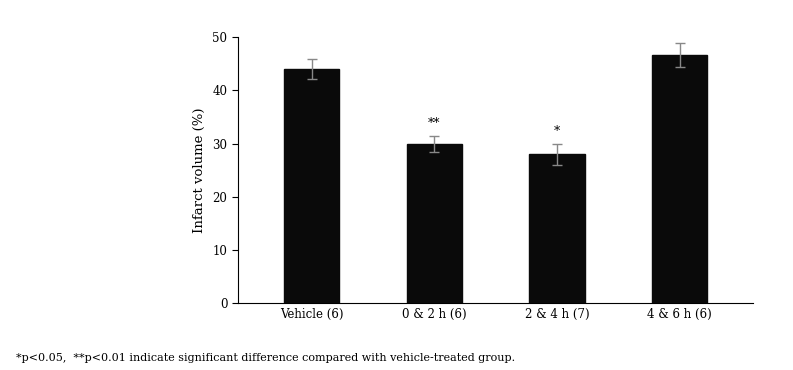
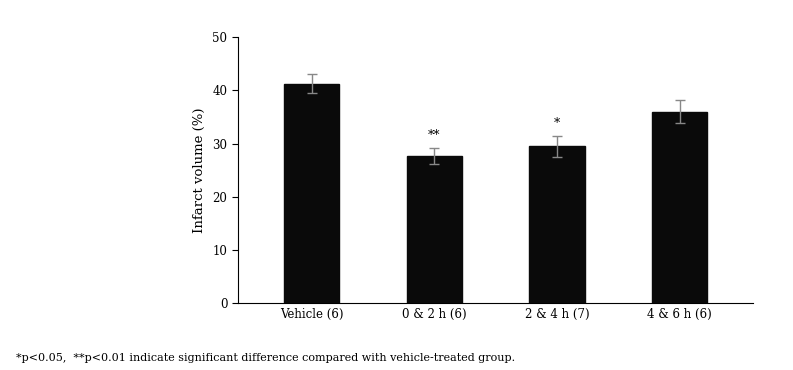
Vehicle (6): 44.0 -> 41.2
0 & 2 h (6): 30.0 -> 27.7
2 & 4 h (7): 28.0 -> 29.5
4 & 6 h (6): 46.6 -> 36.0
